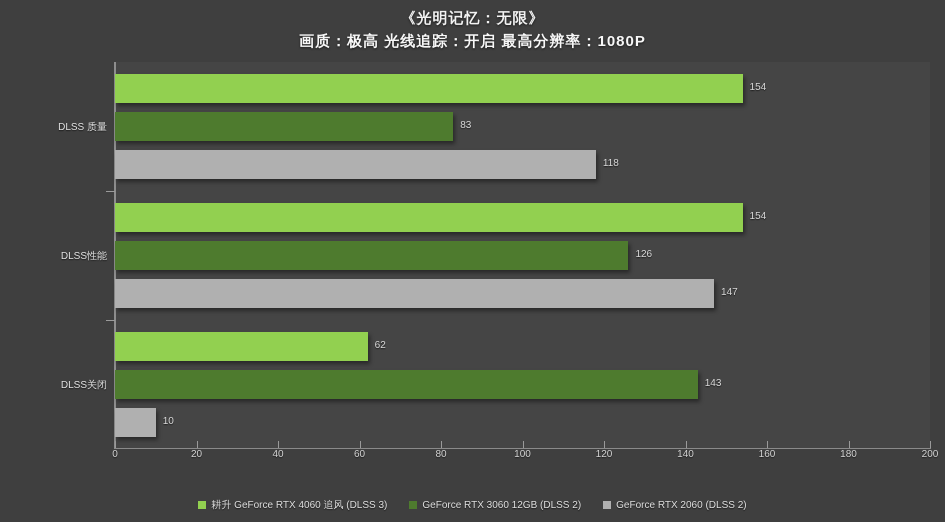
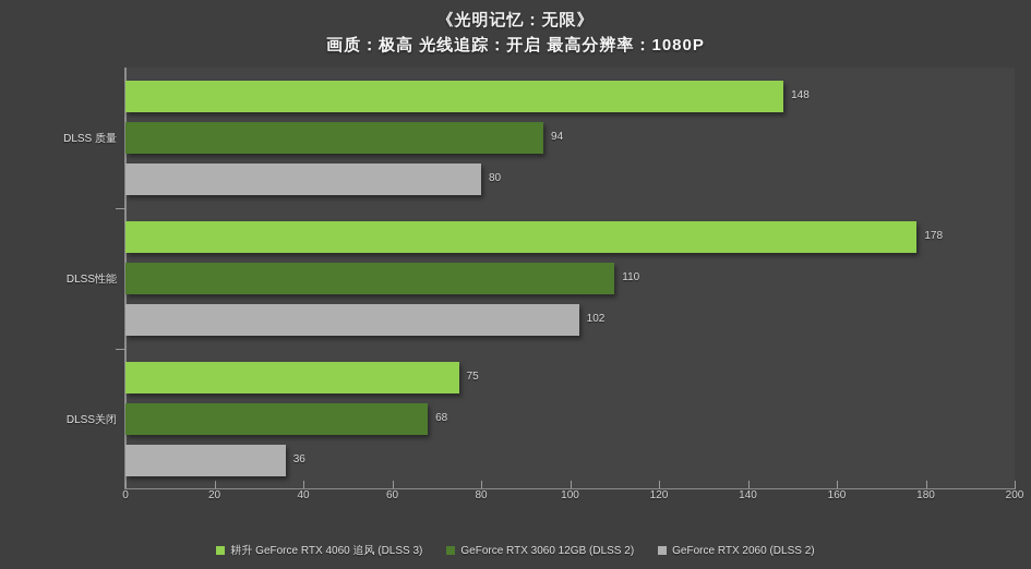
耕升 GeForce RTX 4060 追风 (DLSS 3)/DLSS 质量: 154 -> 148
GeForce RTX 3060 12GB (DLSS 2)/DLSS 质量: 83 -> 94
GeForce RTX 2060 (DLSS 2)/DLSS 质量: 118 -> 80
耕升 GeForce RTX 4060 追风 (DLSS 3)/DLSS性能: 154 -> 178
GeForce RTX 3060 12GB (DLSS 2)/DLSS性能: 126 -> 110
GeForce RTX 2060 (DLSS 2)/DLSS性能: 147 -> 102
耕升 GeForce RTX 4060 追风 (DLSS 3)/DLSS关闭: 62 -> 75
GeForce RTX 3060 12GB (DLSS 2)/DLSS关闭: 143 -> 68
GeForce RTX 2060 (DLSS 2)/DLSS关闭: 10 -> 36
